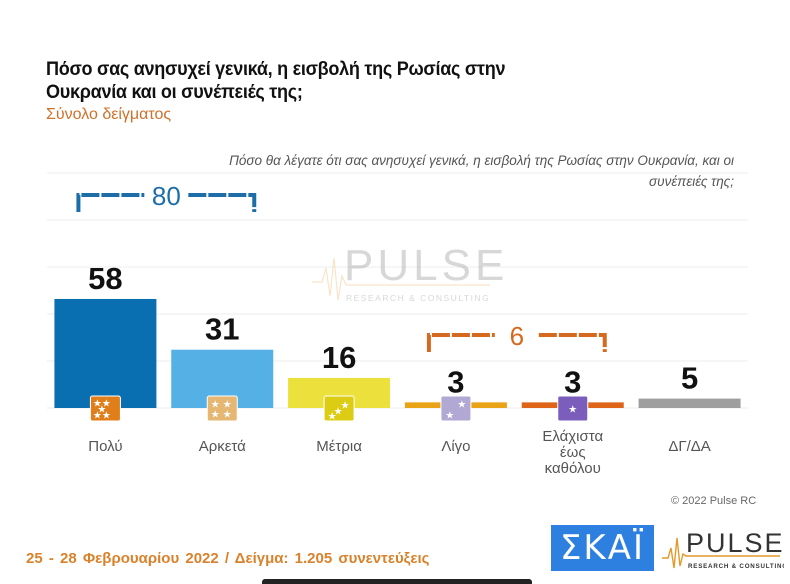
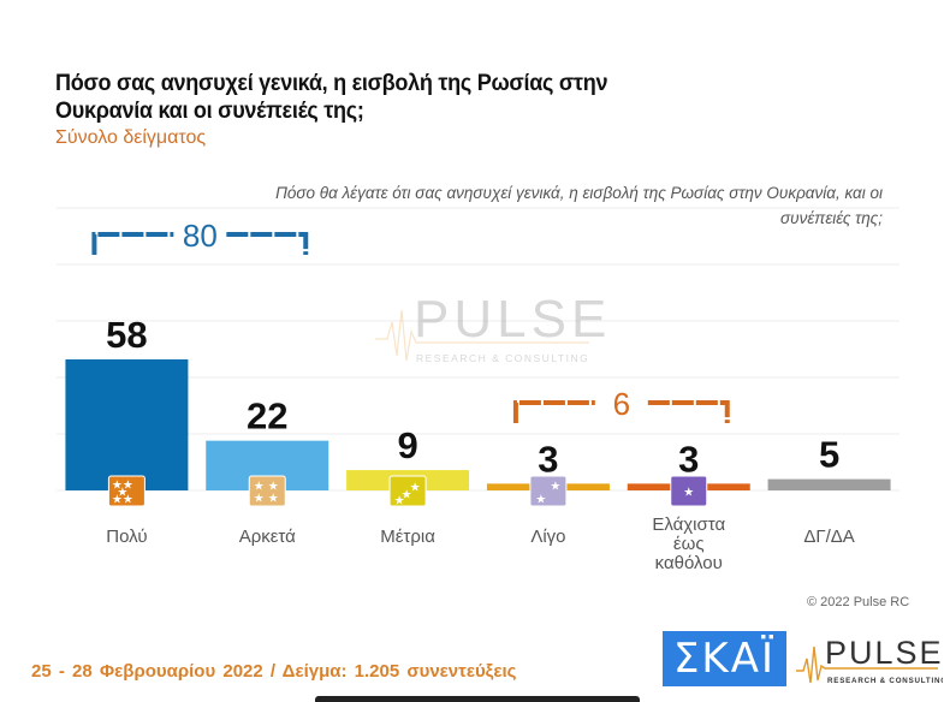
Αρκετά: 31 -> 22
Μέτρια: 16 -> 9
